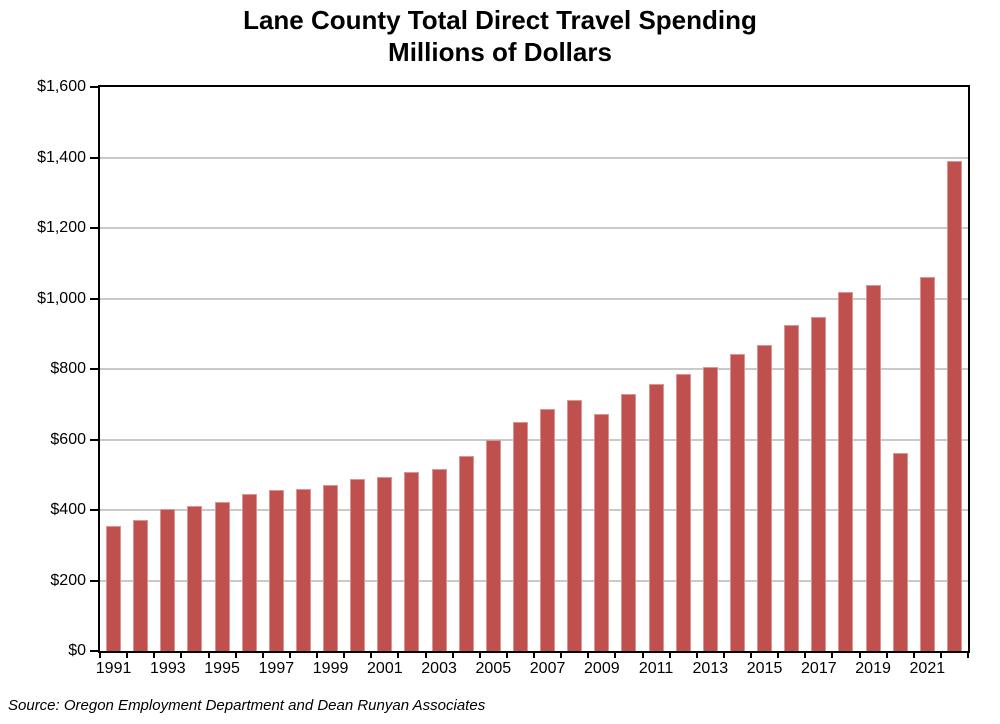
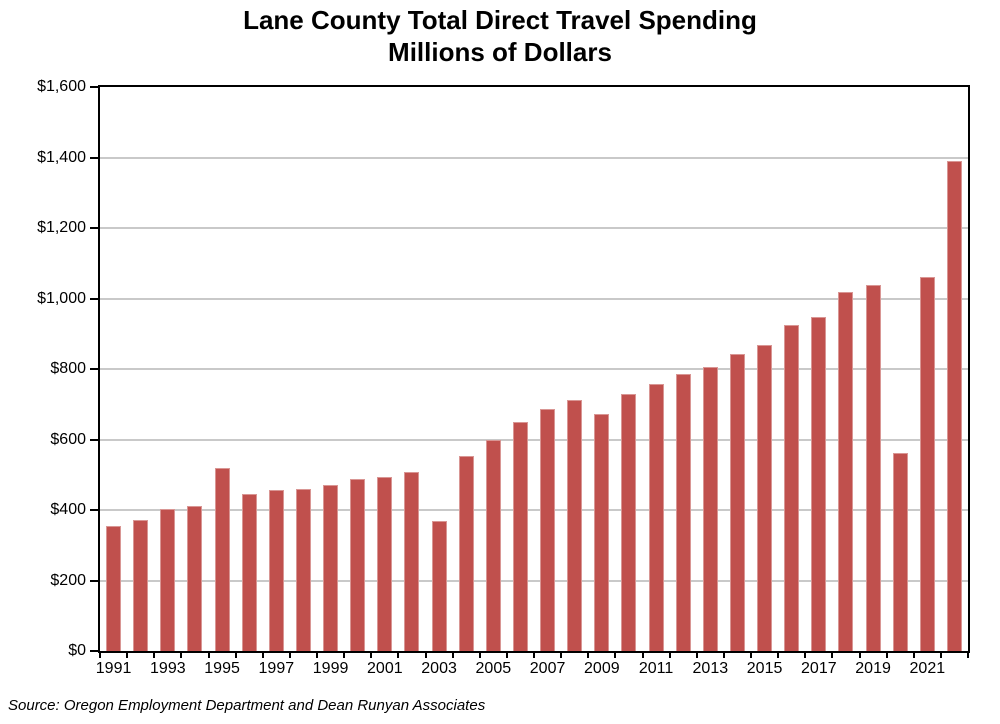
1995: $420 -> $520
2003: $520 -> $370
